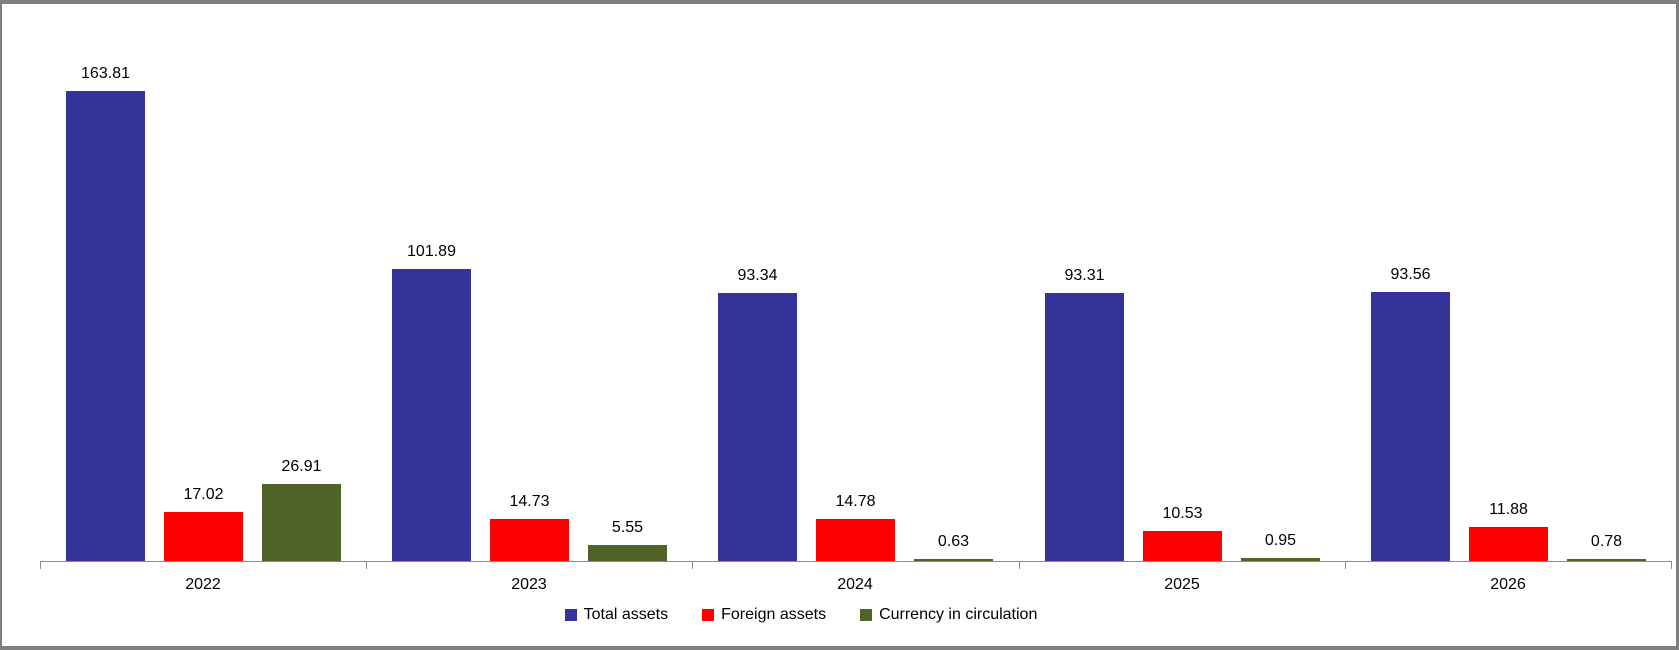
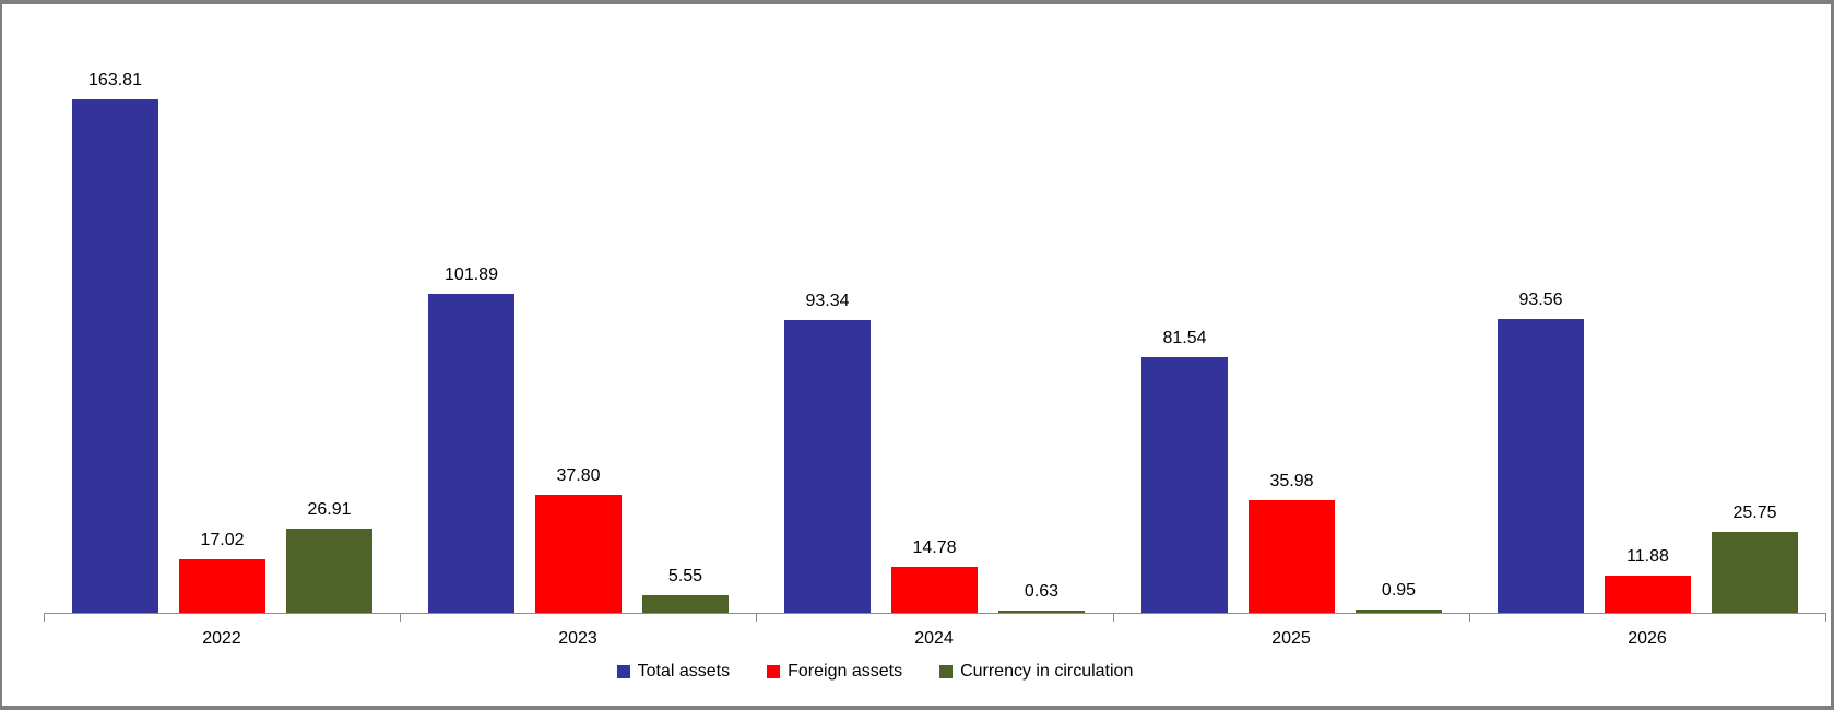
Foreign assets/2023: 14.73 -> 37.80
Total assets/2025: 93.31 -> 81.54
Foreign assets/2025: 10.53 -> 35.98
Currency in circulation/2026: 0.78 -> 25.75
